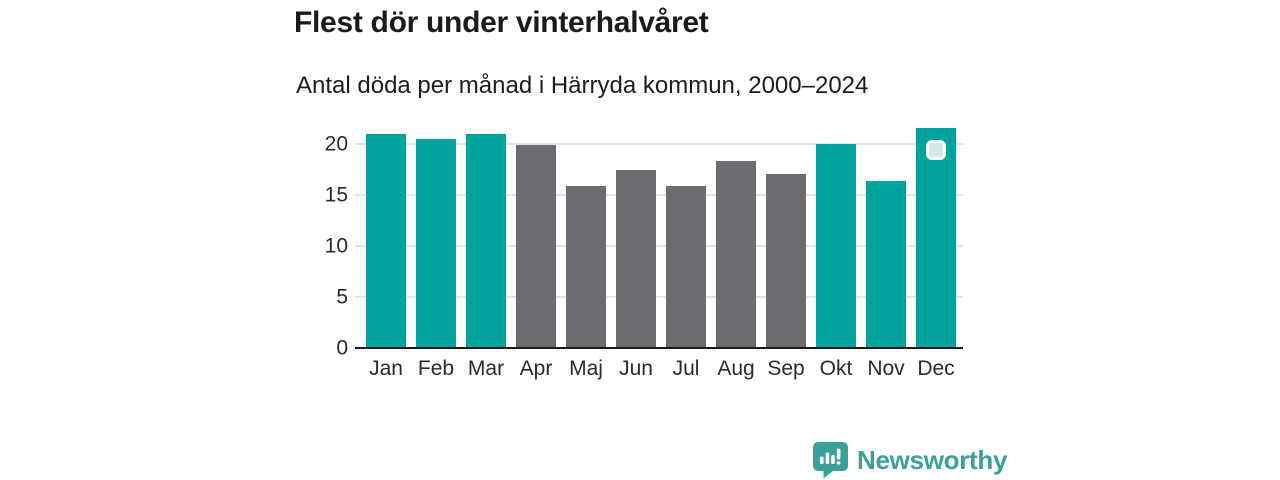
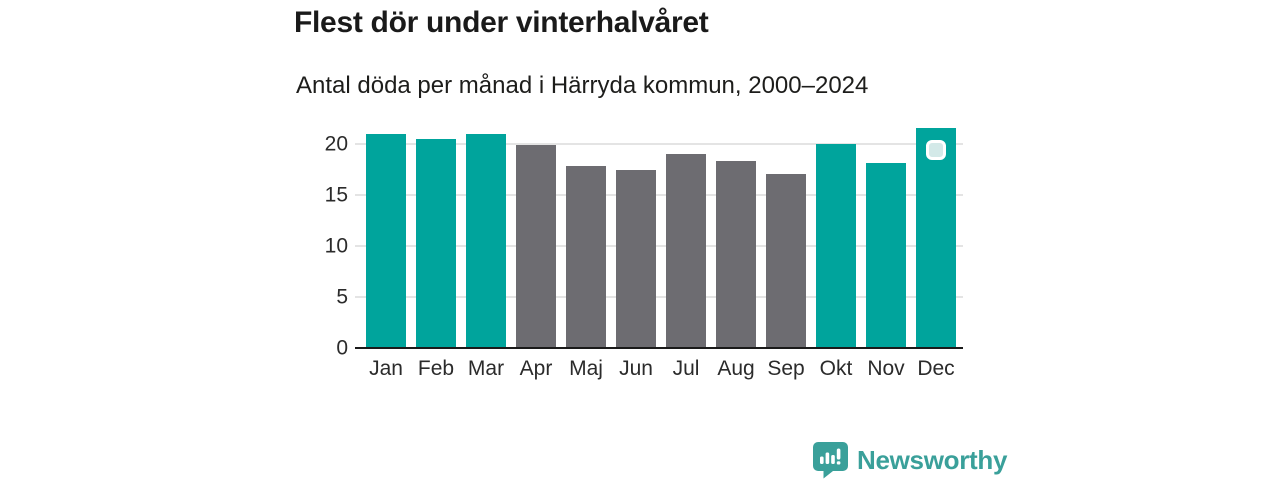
Maj: 15.9 -> 17.8
Jul: 15.9 -> 19.0
Nov: 16.4 -> 18.1
